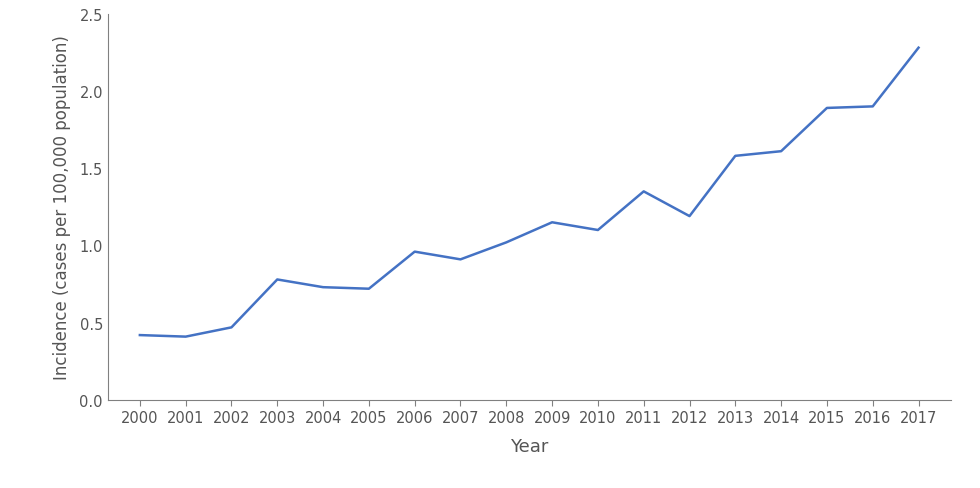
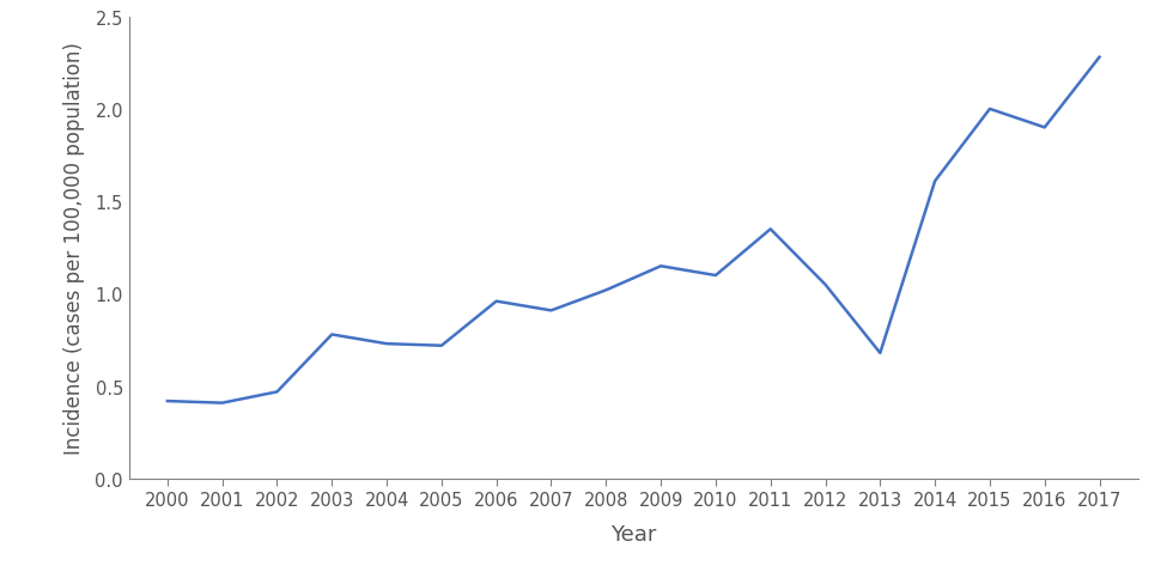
2012: 1.19 -> 1.05
2013: 1.58 -> 0.68
2015: 1.89 -> 2.00
